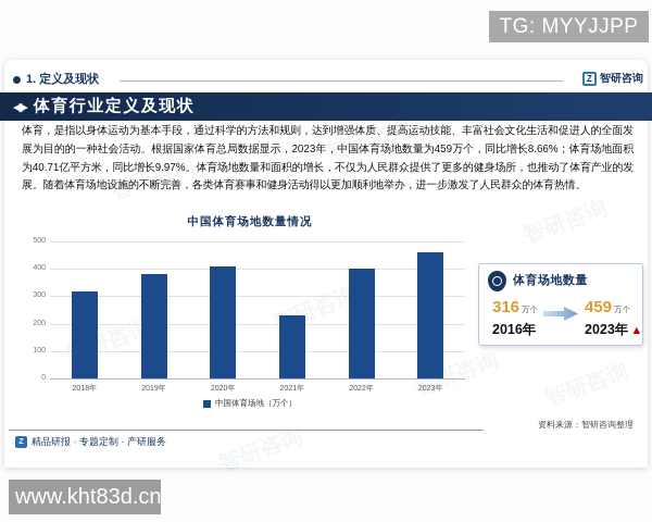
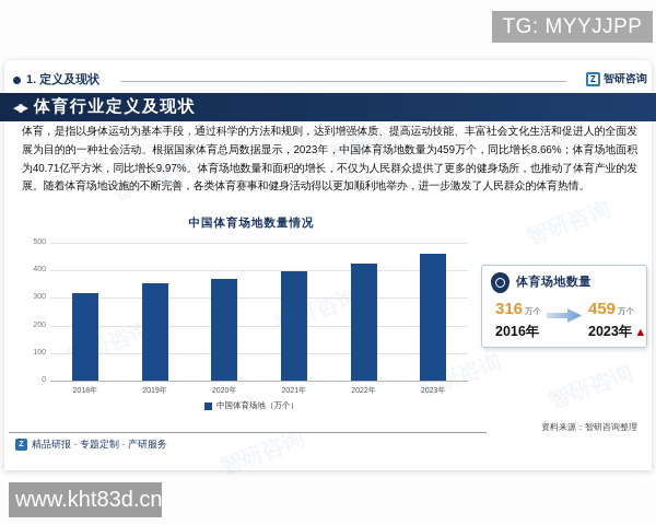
2019年: 380 -> 350
2020年: 410 -> 370
2021年: 230 -> 400
2022年: 400 -> 420
